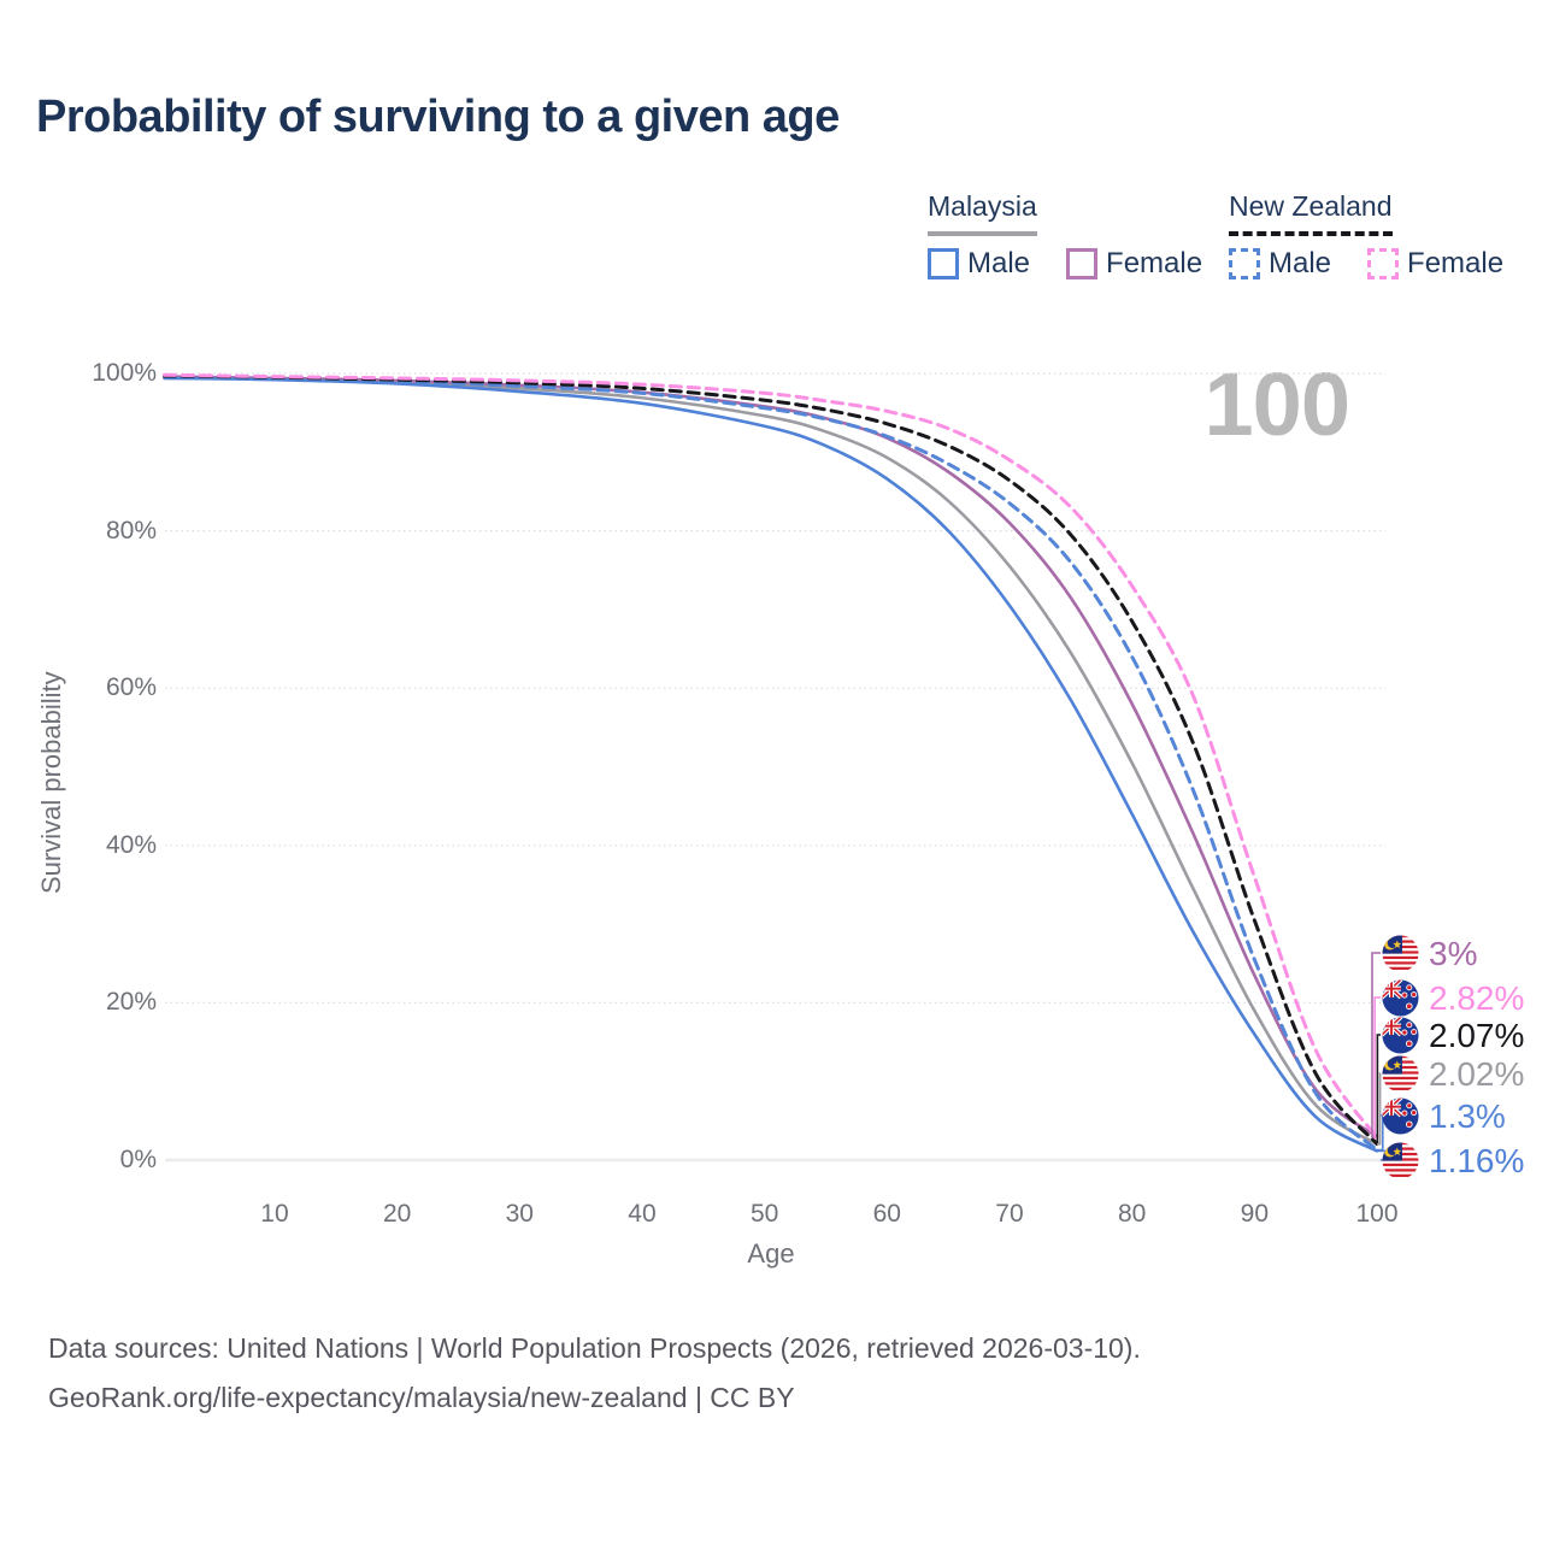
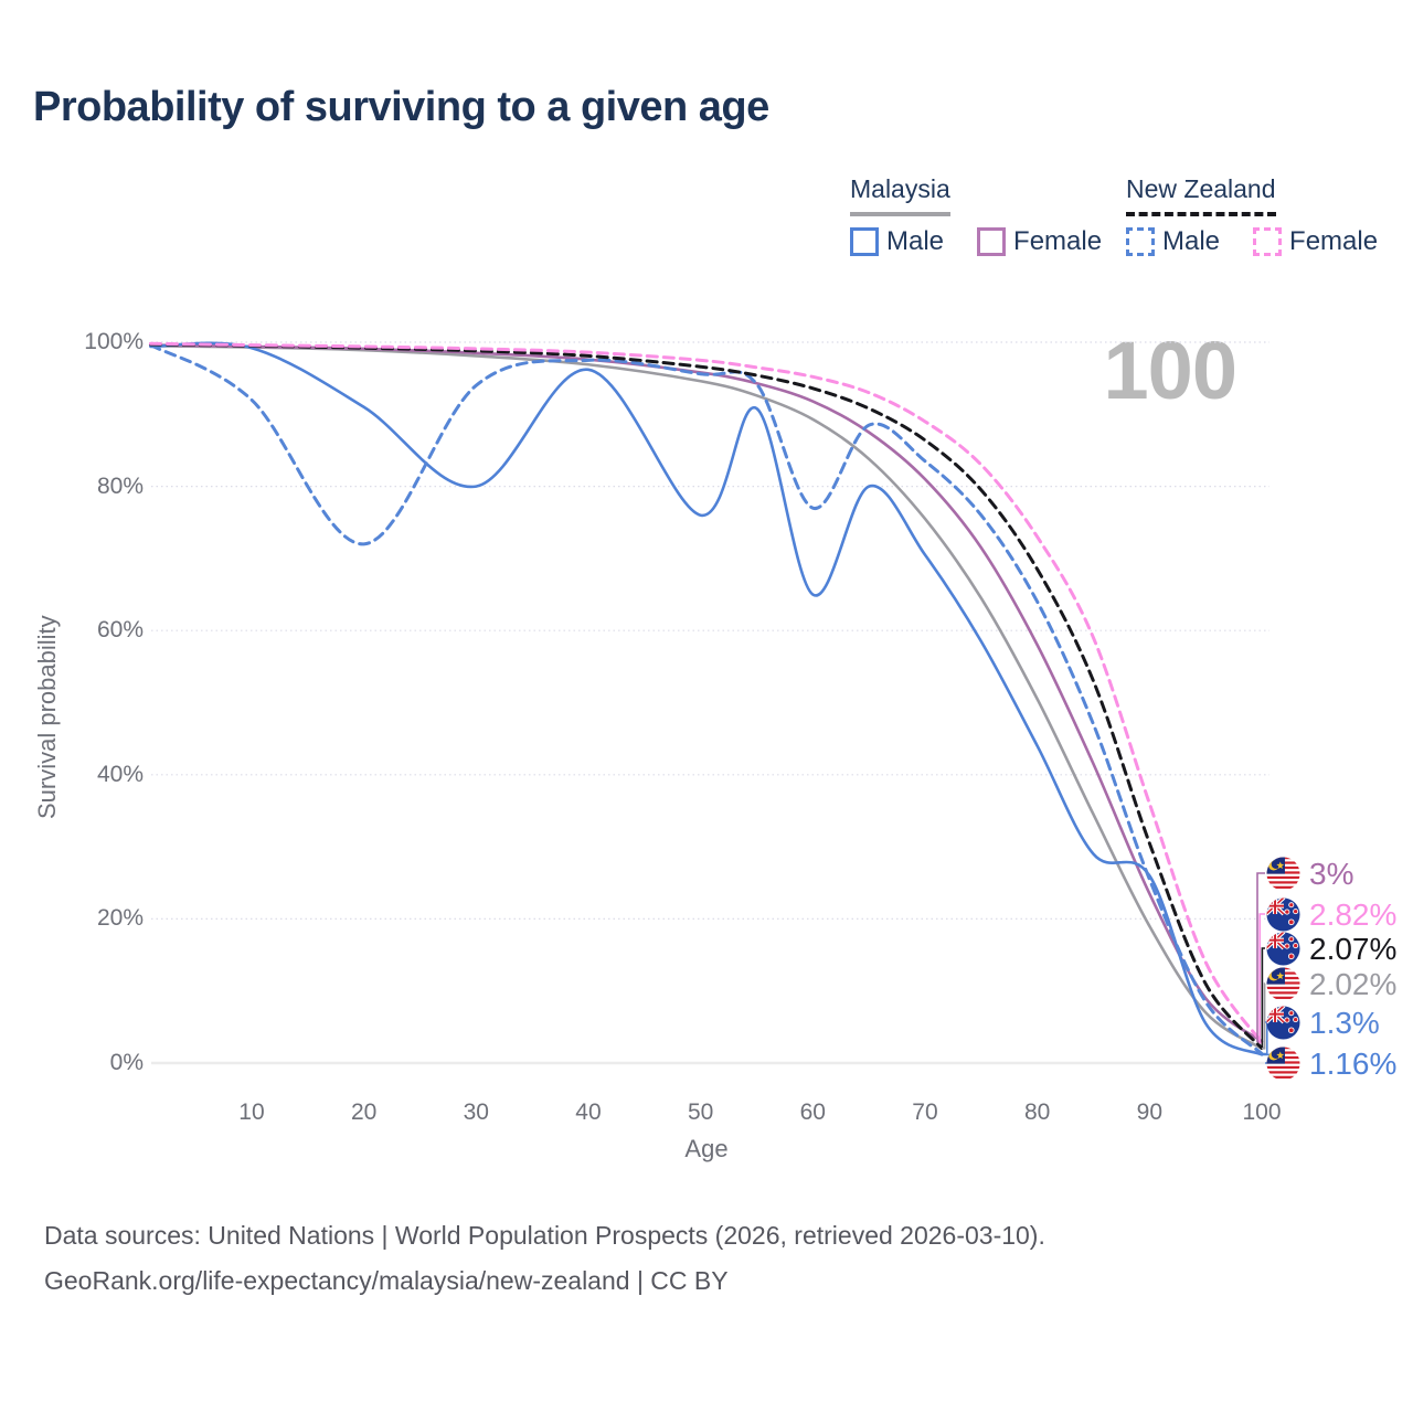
New Zealand Male/10: 99% -> 92%
Malaysia Male/20: 99% -> 91%
New Zealand Male/20: 99% -> 72%
Malaysia Male/30: 98% -> 80%
New Zealand Male/30: 98% -> 94%
Malaysia Male/50: 93% -> 76%
Malaysia Male/60: 87% -> 65%
New Zealand Male/60: 92% -> 77%
Malaysia Male/90: 16% -> 26%
